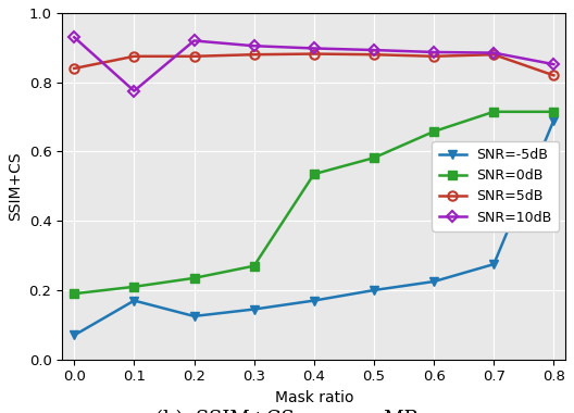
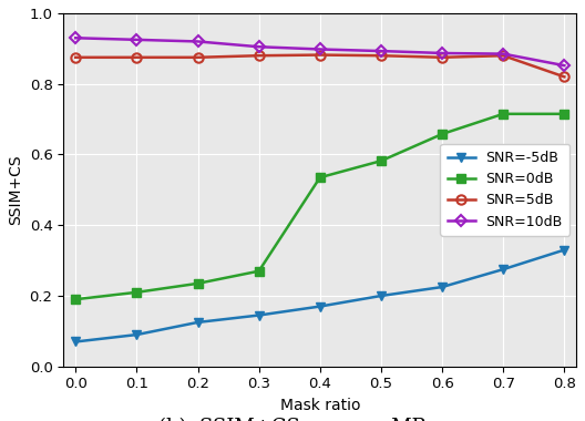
SNR=5dB/0.0: 0.840 -> 0.875
SNR=-5dB/0.1: 0.170 -> 0.090
SNR=10dB/0.1: 0.775 -> 0.925
SNR=-5dB/0.8: 0.690 -> 0.330
